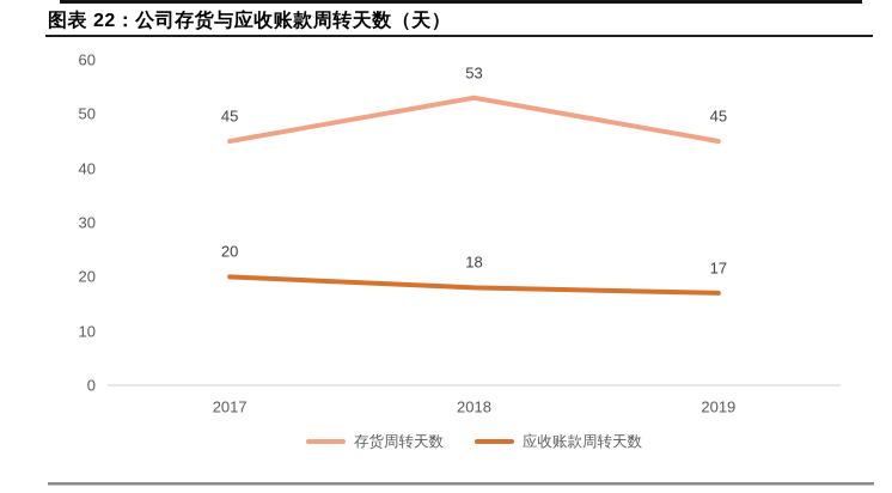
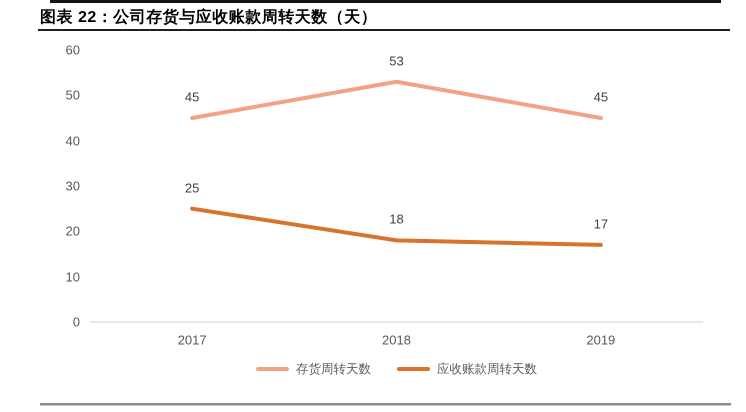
应收账款周转天数/2017: 20 -> 25
